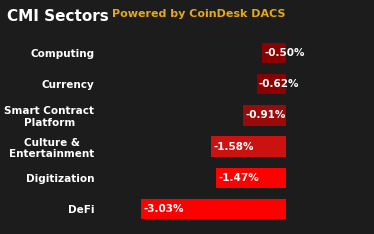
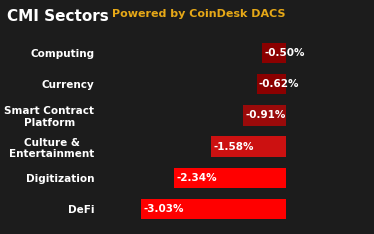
Digitization: -1.47% -> -2.34%
